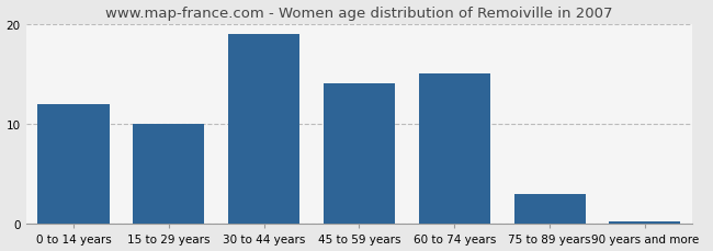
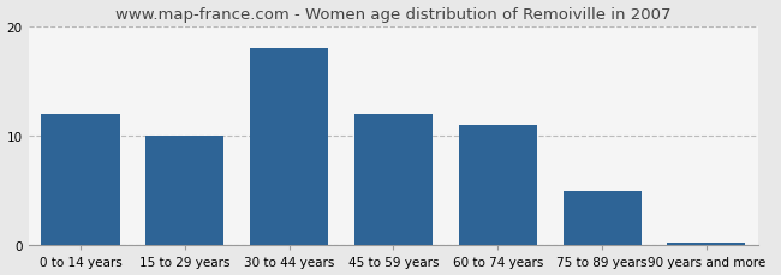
30 to 44 years: 19.0 -> 18.0
45 to 59 years: 14.0 -> 12.0
60 to 74 years: 15.0 -> 11.0
75 to 89 years: 3.0 -> 5.0
